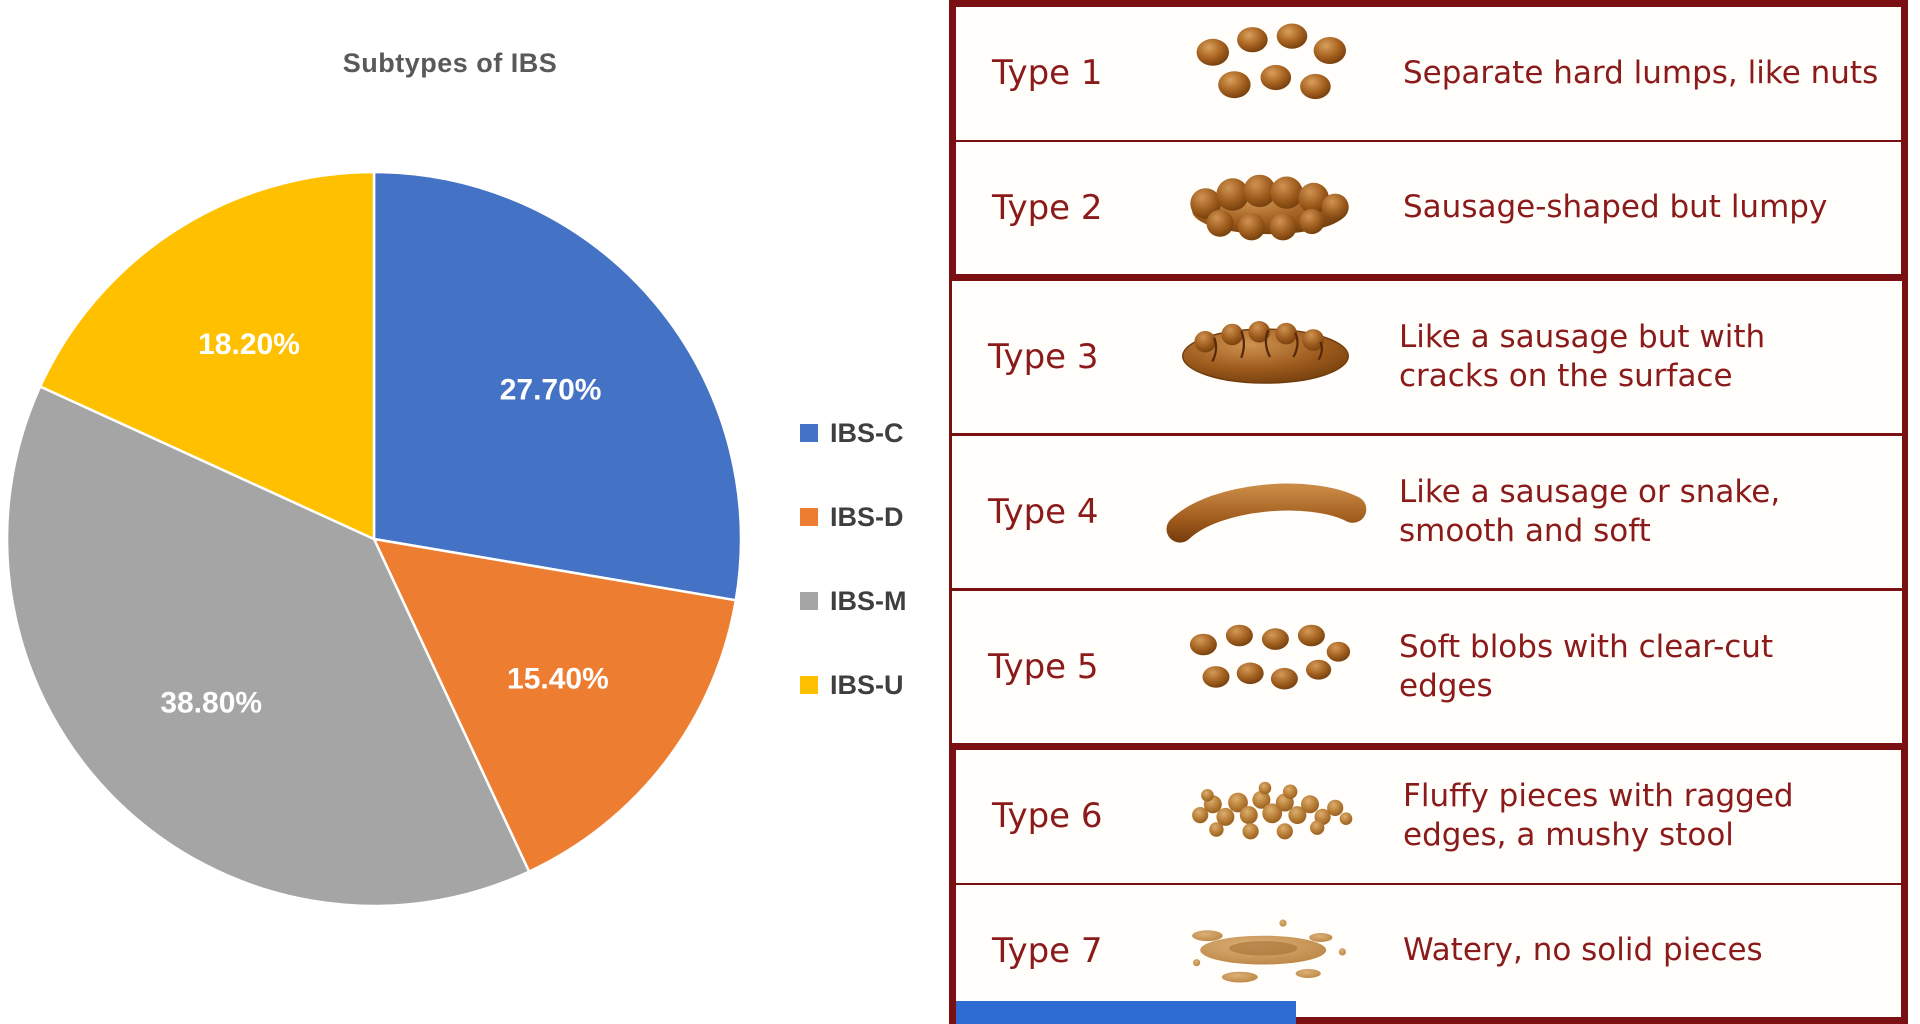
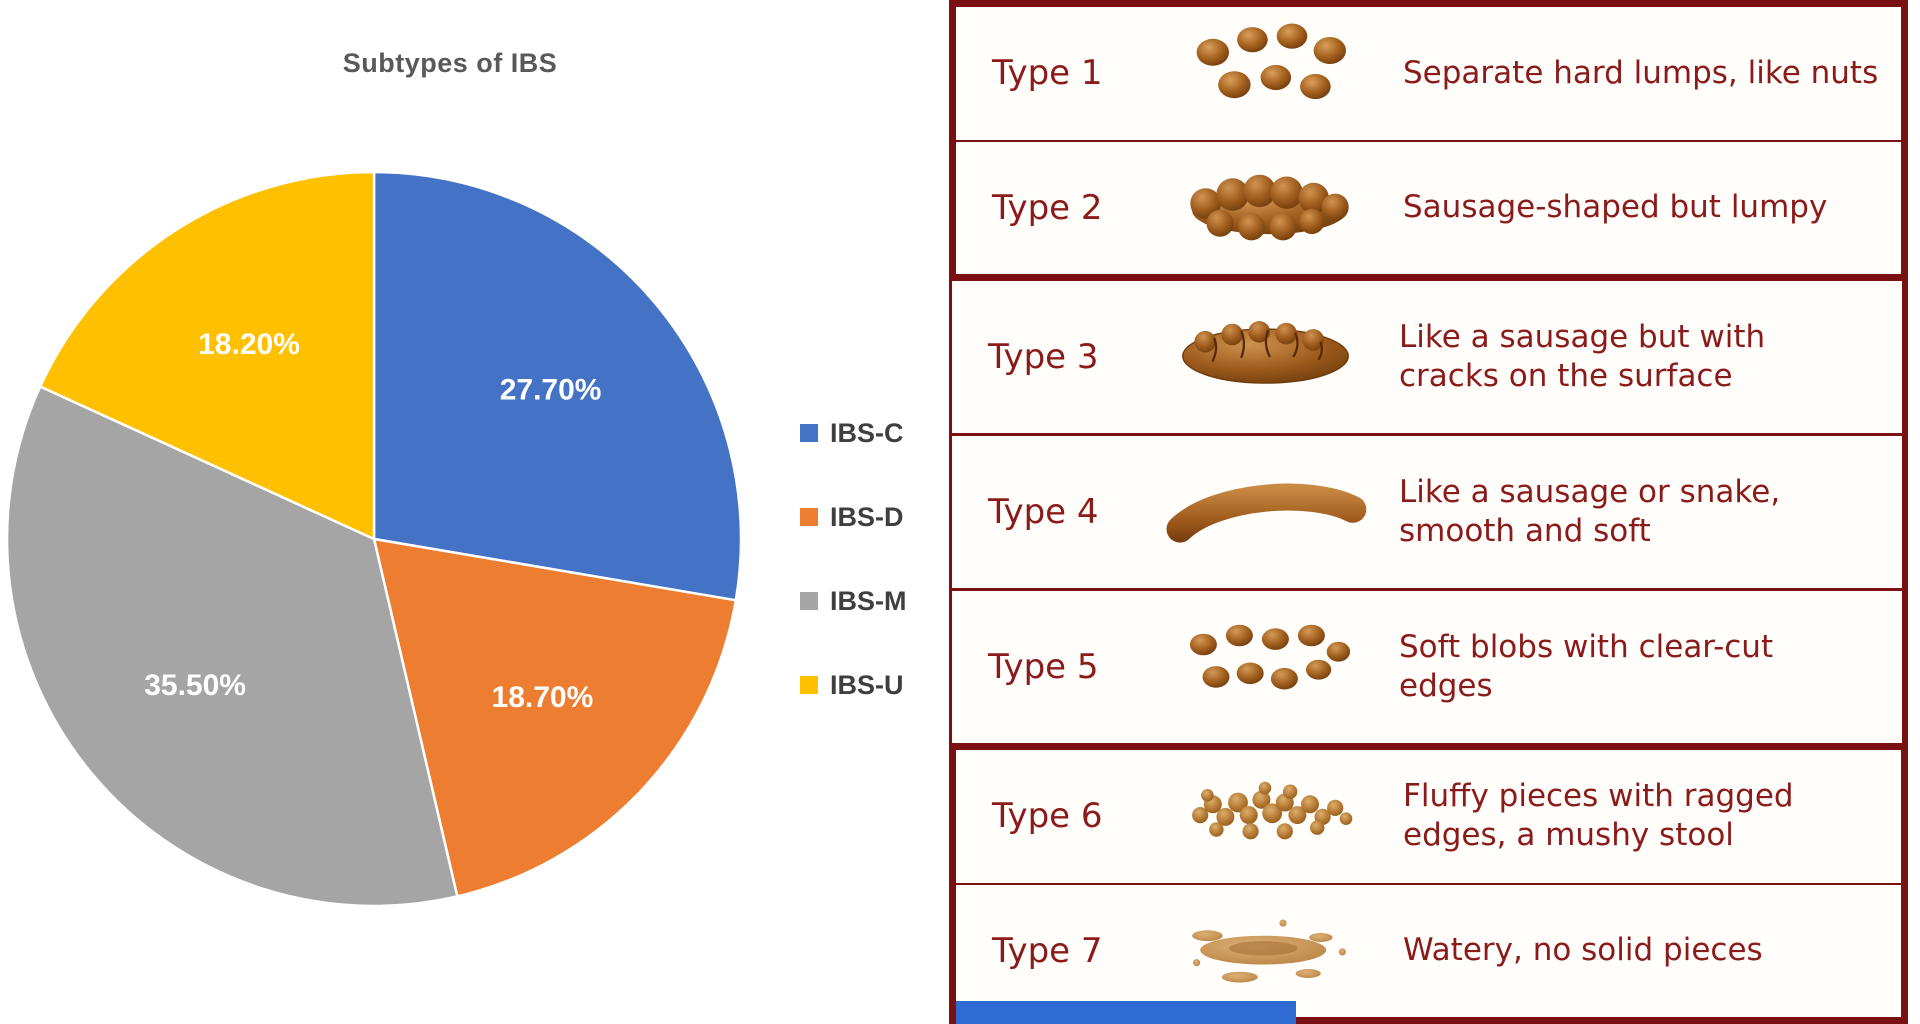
IBS-D: 15.40% -> 18.70%
IBS-M: 38.80% -> 35.50%
